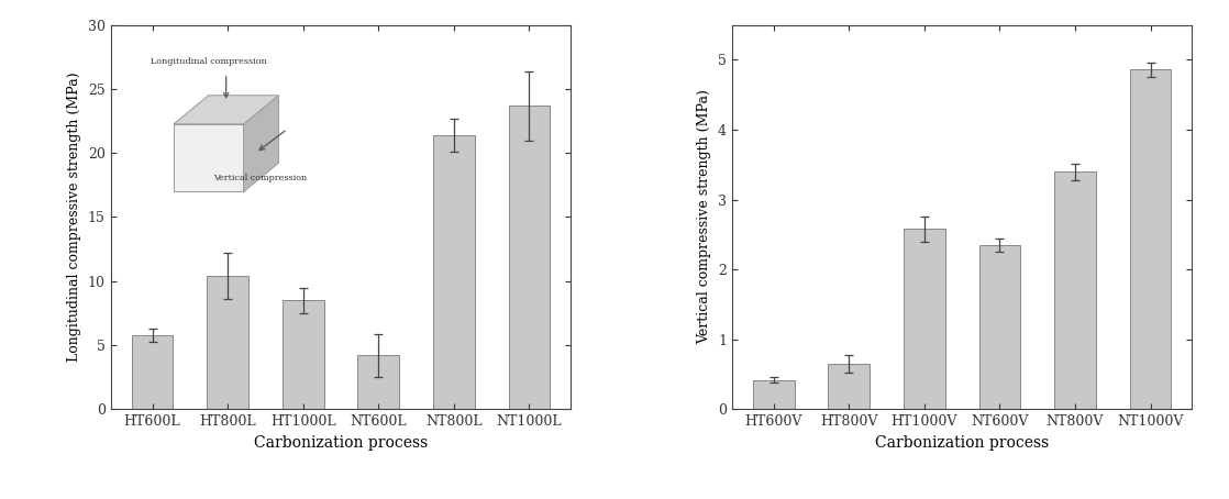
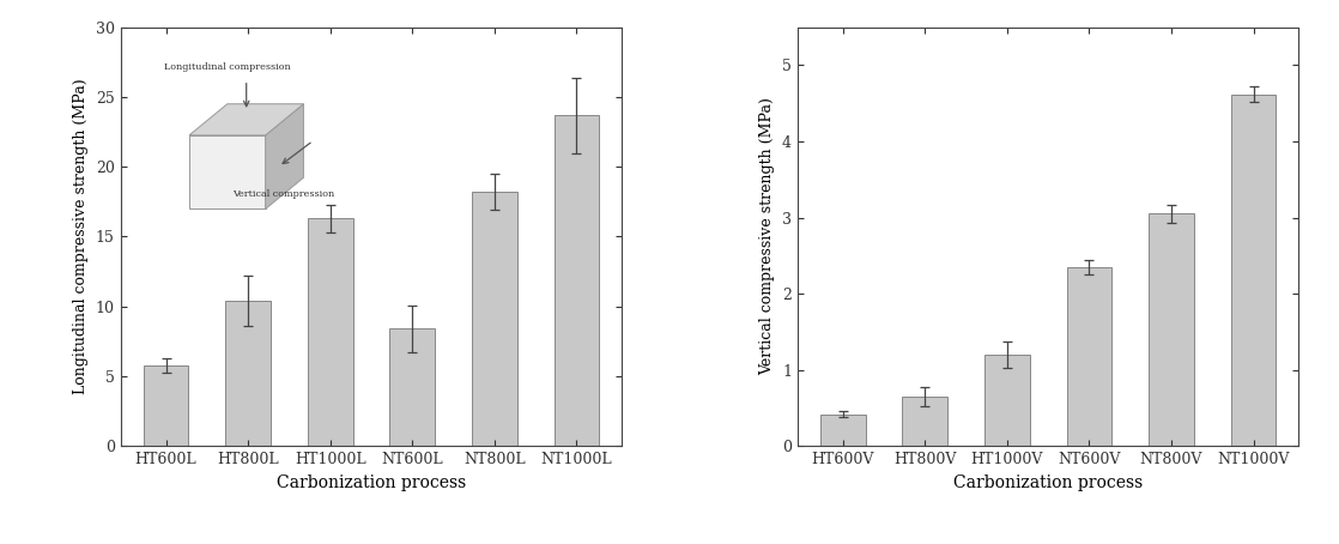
HT1000L: 8.5 -> 16.3
NT600L: 4.2 -> 8.4
NT800L: 21.4 -> 18.2
HT1000V: 2.58 -> 1.20
NT800V: 3.40 -> 3.05
NT1000V: 4.86 -> 4.62
